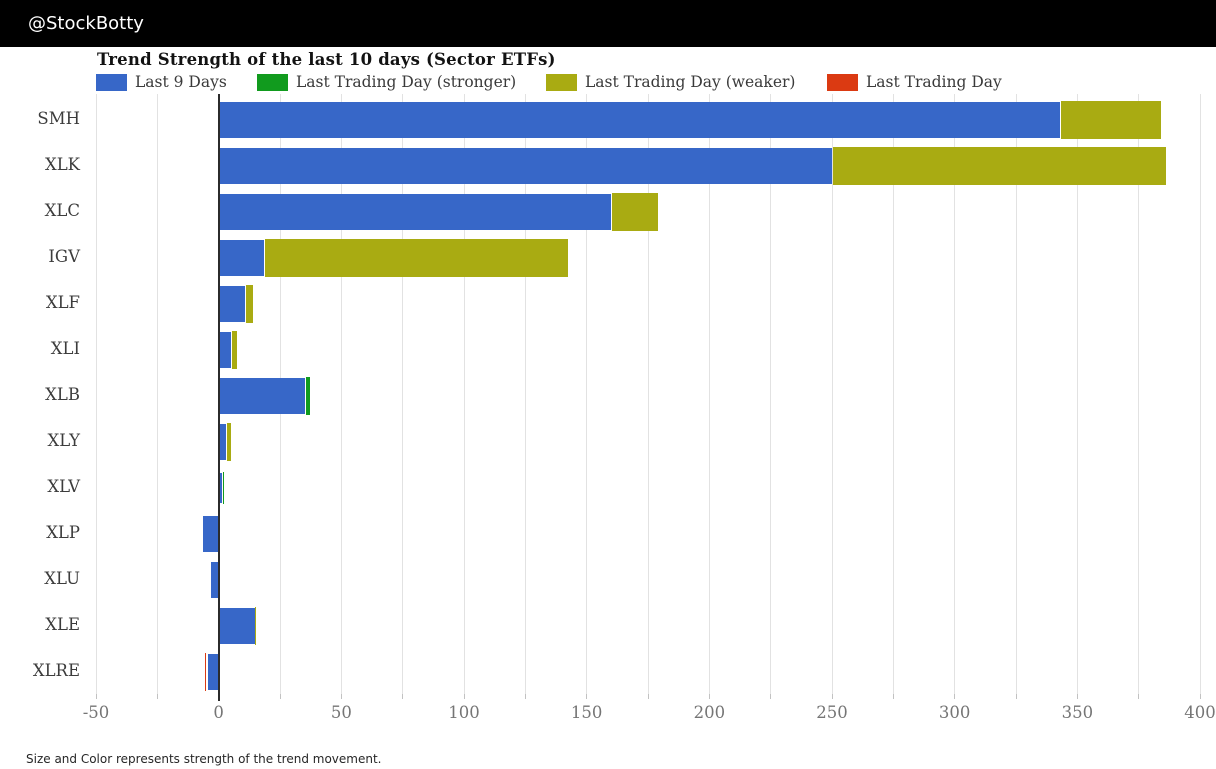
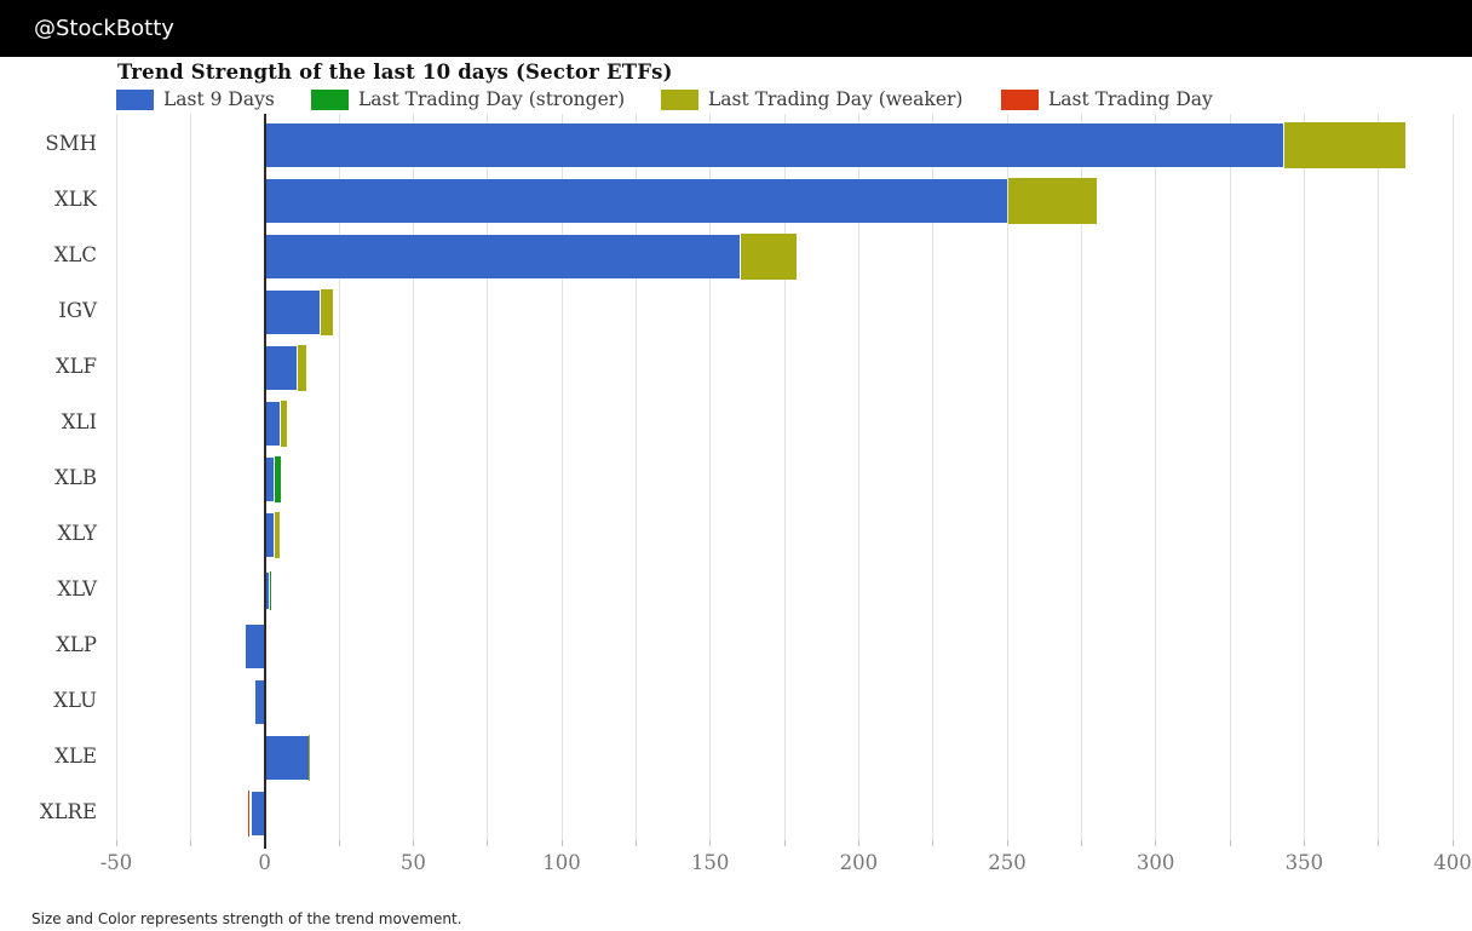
Last Trading Day (weaker)/XLK: 136 -> 30
Last Trading Day (weaker)/IGV: 124 -> 4
Last 9 Days/XLB: 35 -> 3
